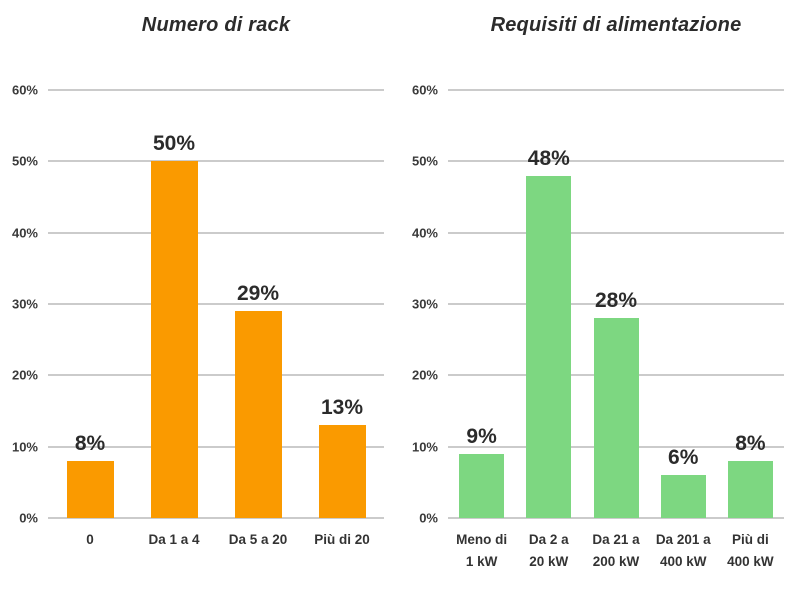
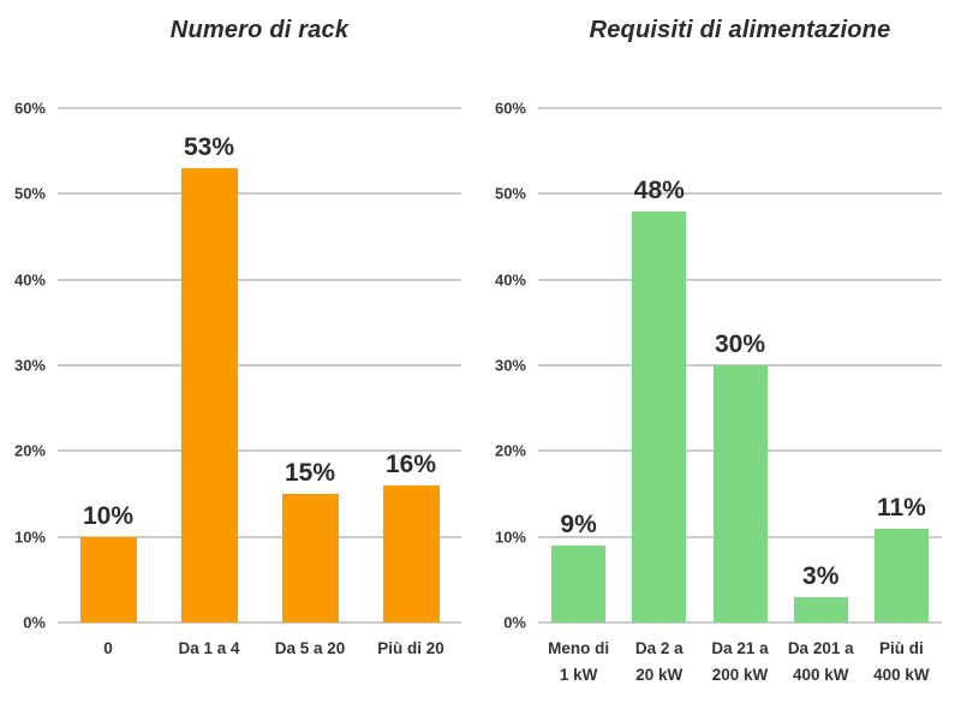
Numero di rack/0: 8% -> 10%
Numero di rack/Da 1 a 4: 50% -> 53%
Numero di rack/Da 5 a 20: 29% -> 15%
Numero di rack/Più di 20: 13% -> 16%
Requisiti di alimentazione/Da 21 a 200 kW: 28% -> 30%
Requisiti di alimentazione/Da 201 a 400 kW: 6% -> 3%
Requisiti di alimentazione/Più di 400 kW: 8% -> 11%
